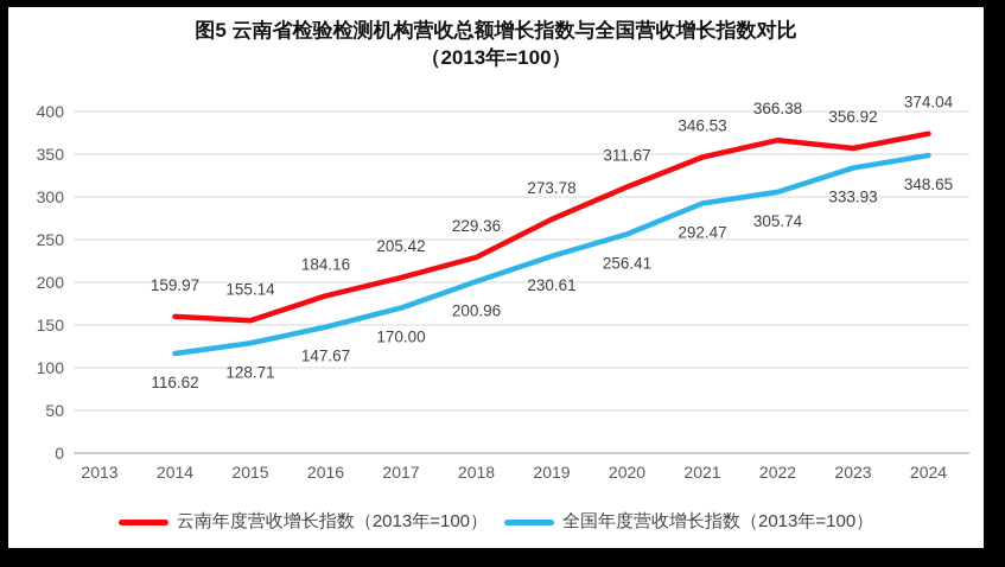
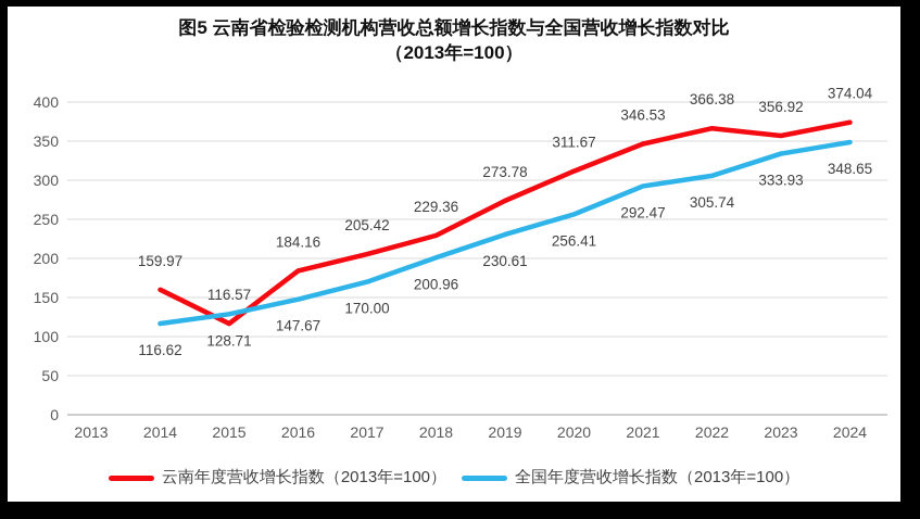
云南年度营收增长指数（2013年=100）/2015: 155.14 -> 116.57
